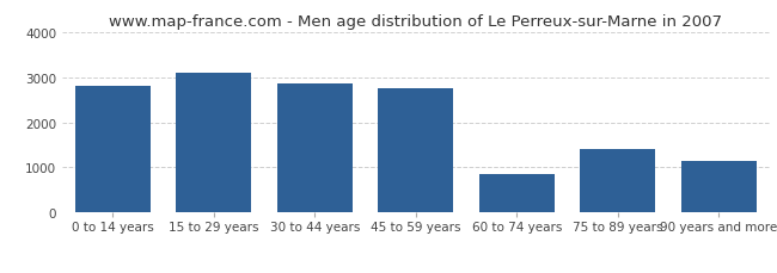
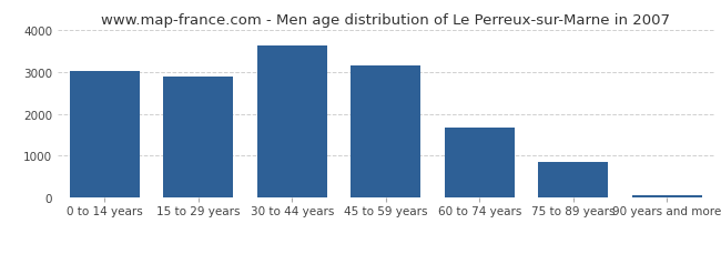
0 to 14 years: 2800 -> 3020
15 to 29 years: 3100 -> 2880
30 to 44 years: 2850 -> 3620
45 to 59 years: 2750 -> 3150
60 to 74 years: 850 -> 1680
75 to 89 years: 1400 -> 860
90 years and more: 1150 -> 70
